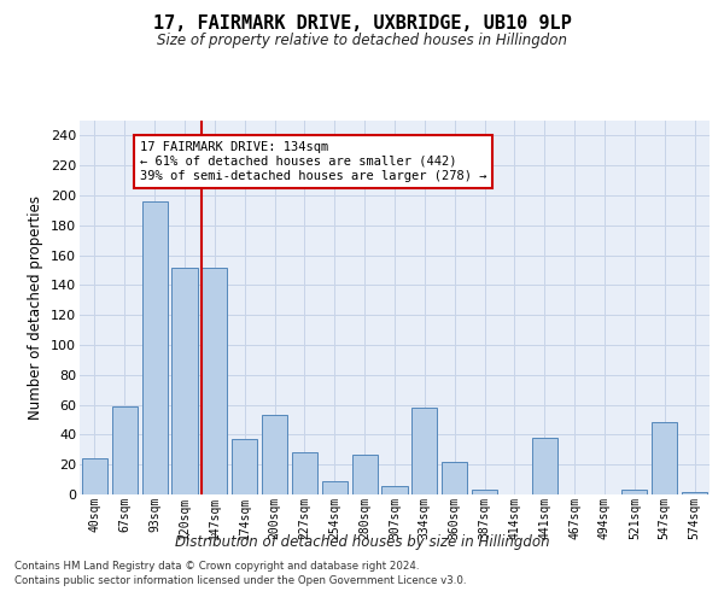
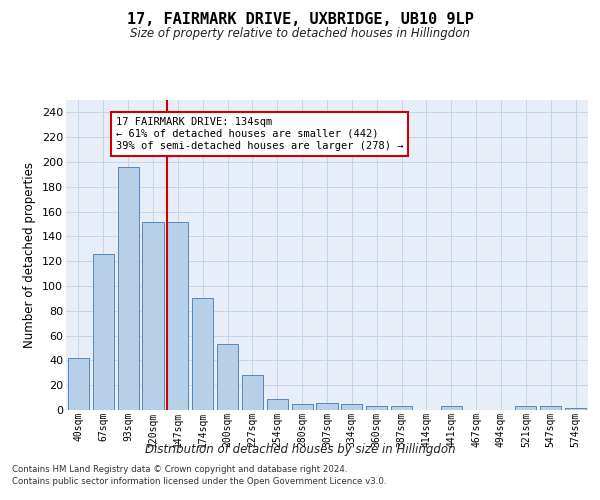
40sqm: 24 -> 42
67sqm: 59 -> 126
174sqm: 37 -> 90
280sqm: 27 -> 5
334sqm: 58 -> 5
360sqm: 22 -> 3
441sqm: 38 -> 3
547sqm: 48 -> 3
